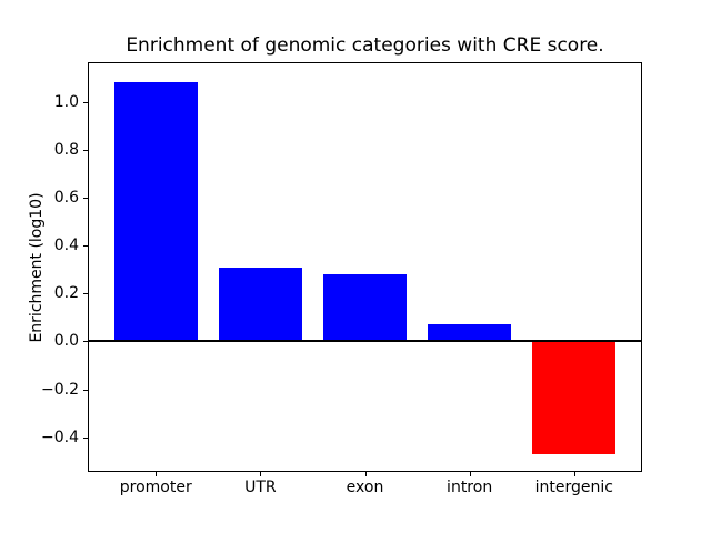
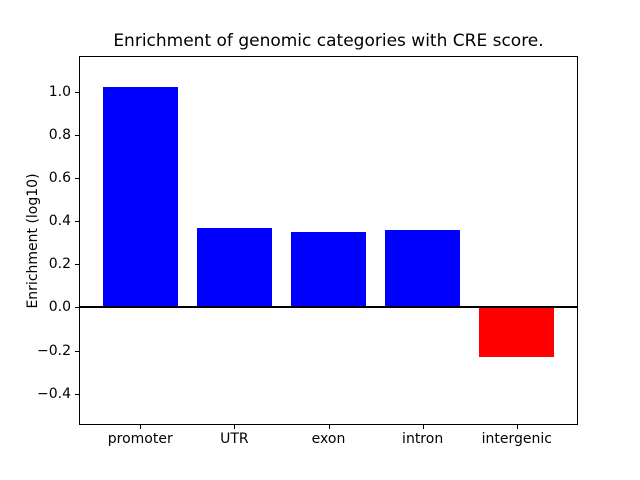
promoter: 1.08 -> 1.02
UTR: 0.31 -> 0.37
exon: 0.28 -> 0.35
intron: 0.07 -> 0.36
intergenic: -0.47 -> -0.23
